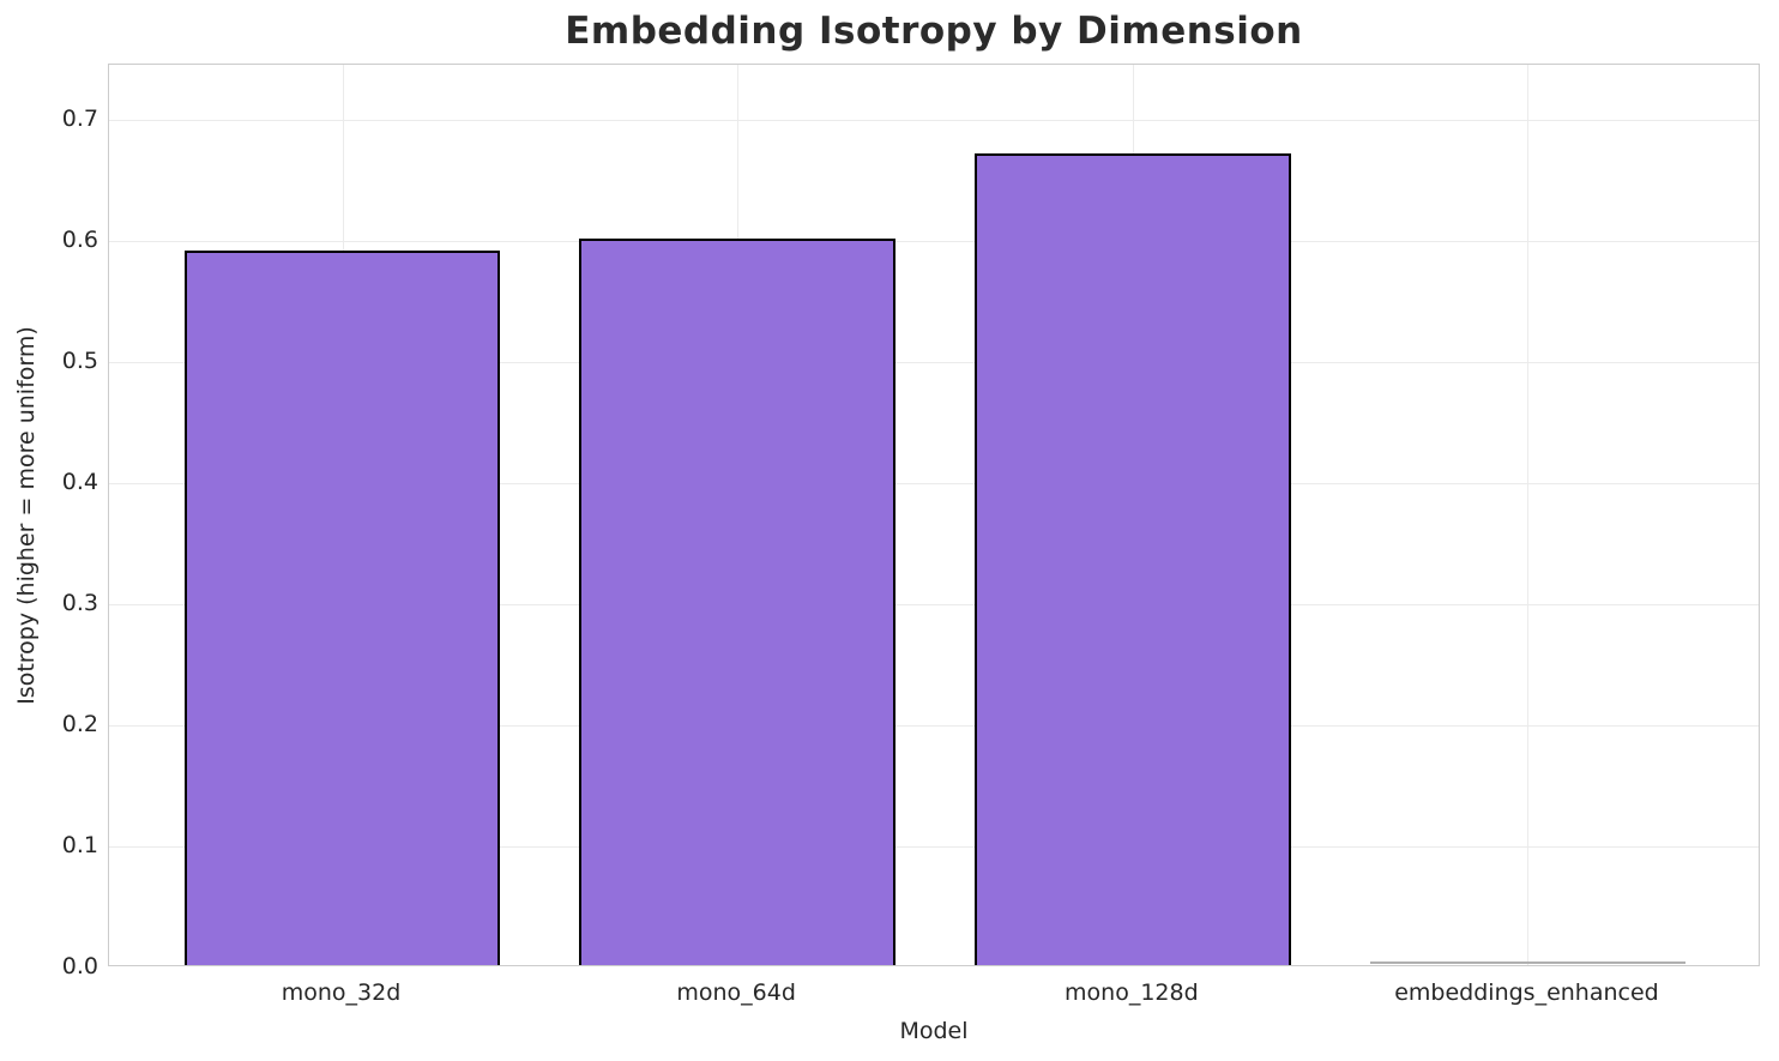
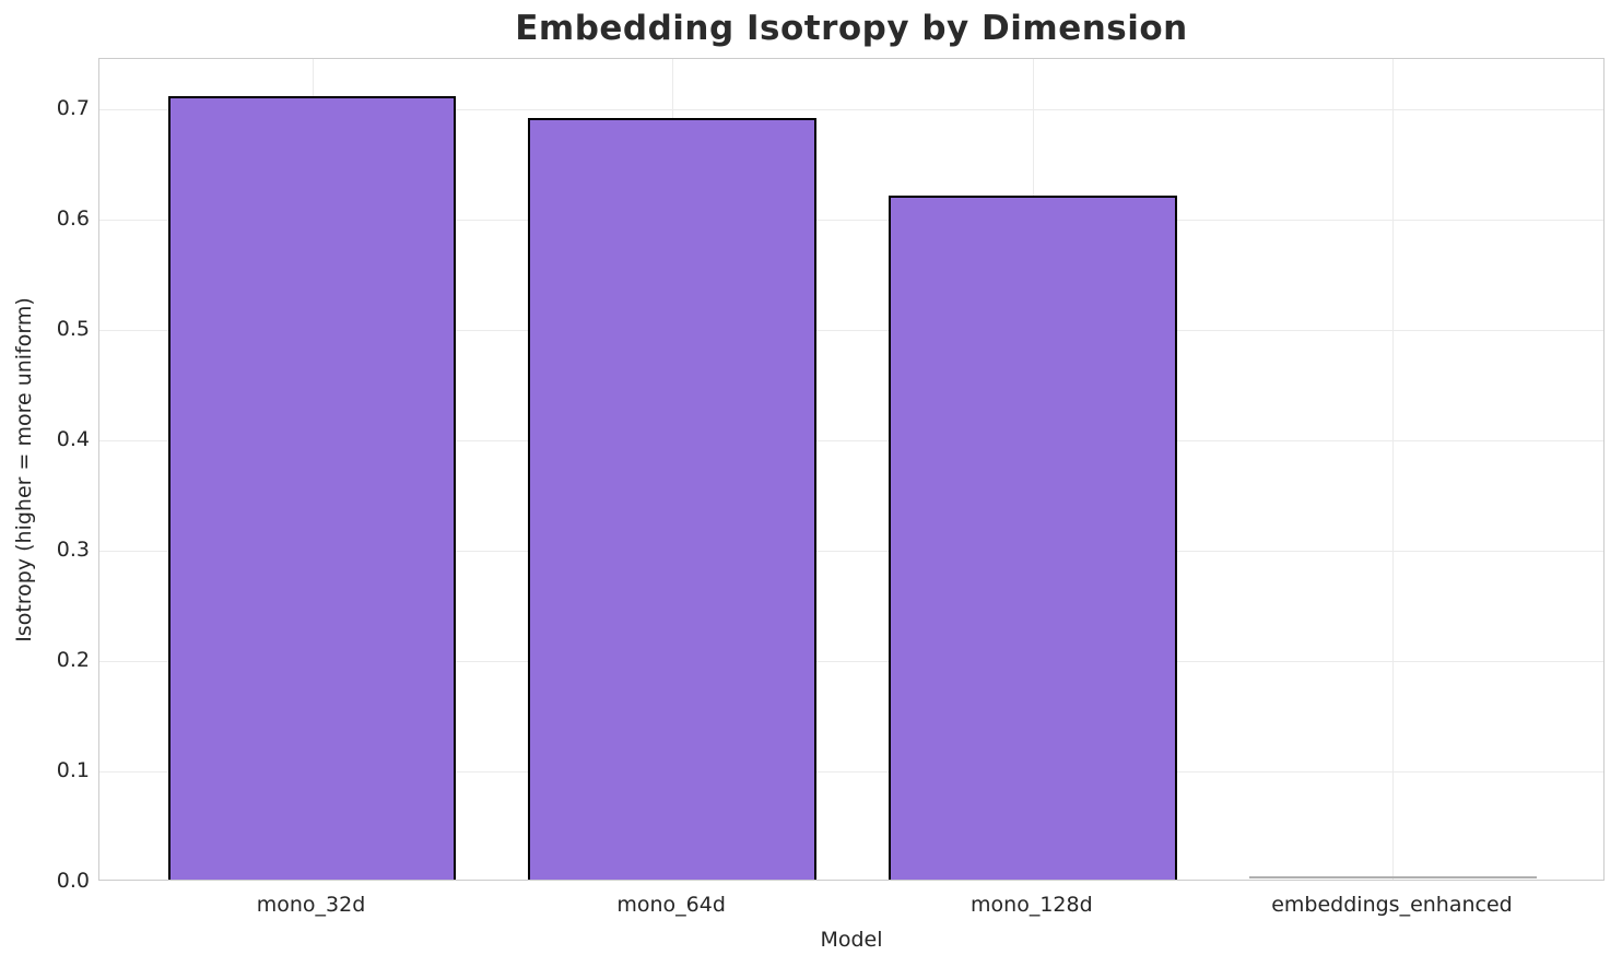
mono_32d: 0.59 -> 0.71
mono_64d: 0.60 -> 0.69
mono_128d: 0.67 -> 0.62
